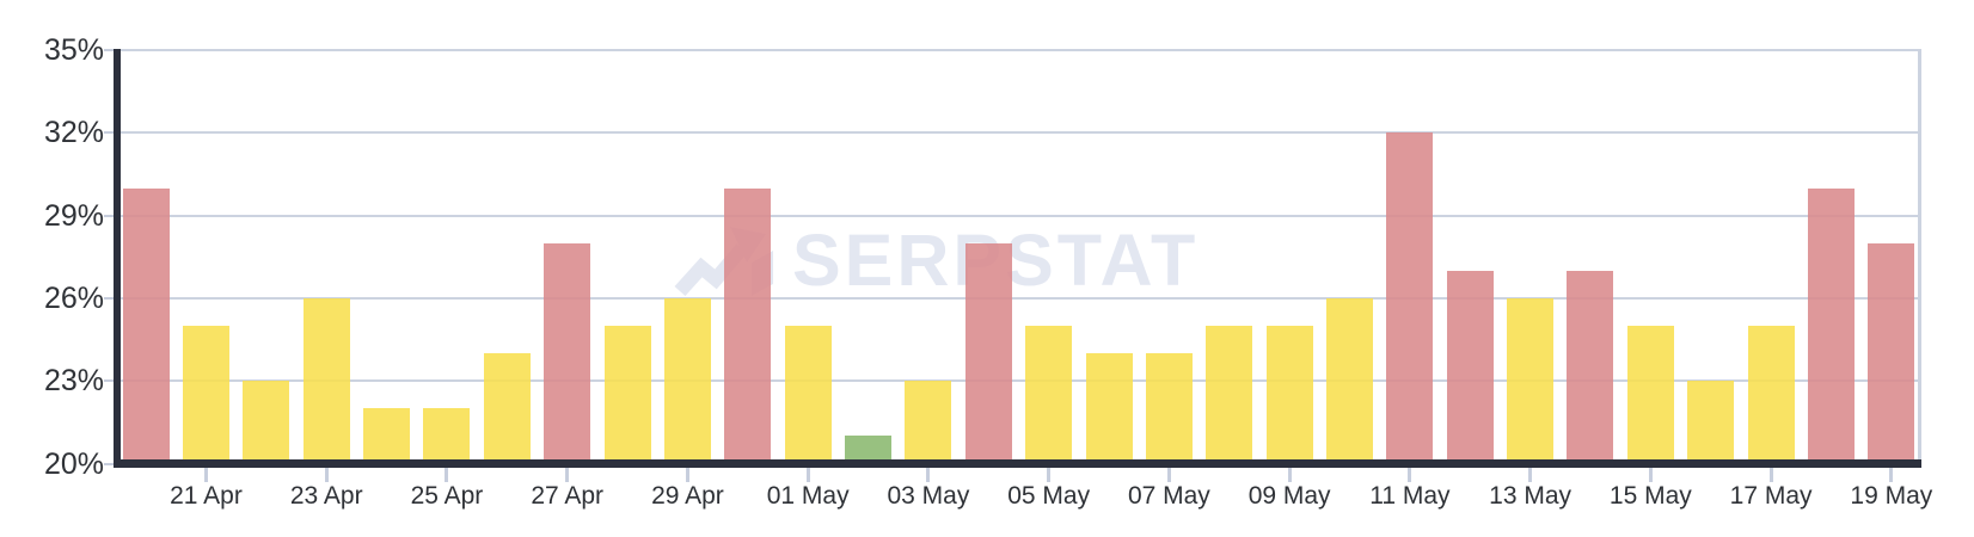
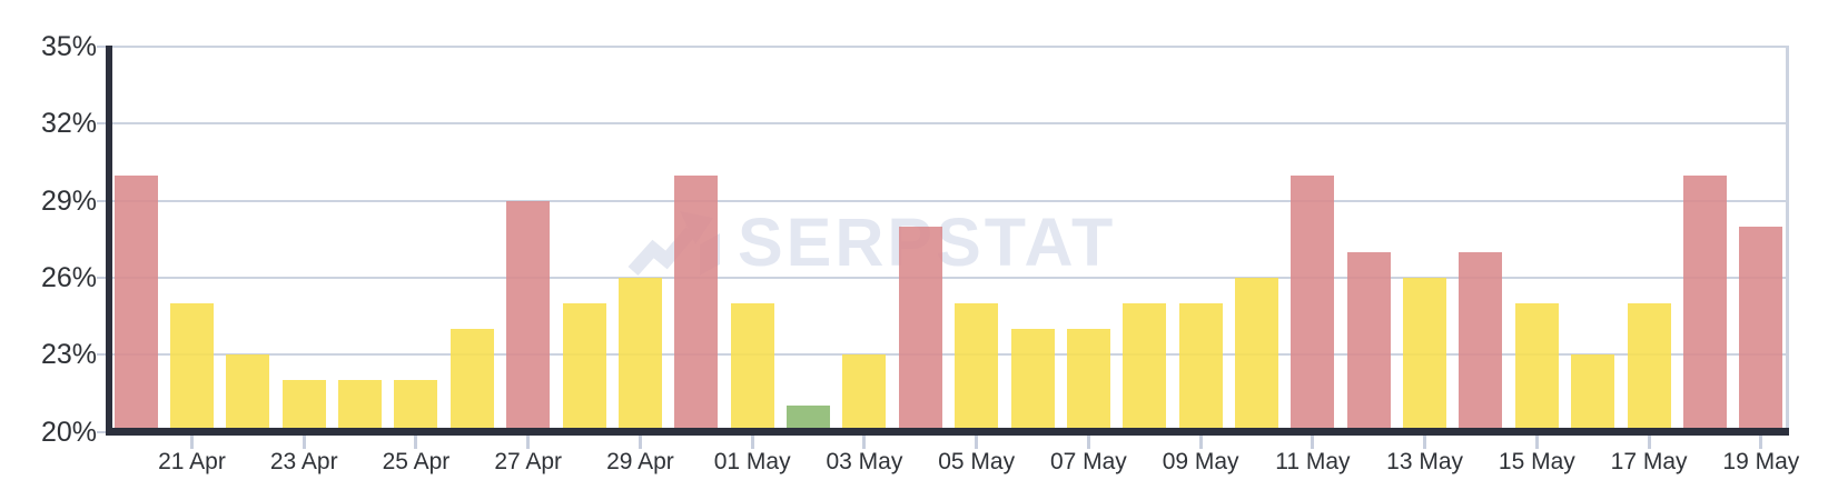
23 Apr: 26% -> 22%
27 Apr: 28% -> 29%
11 May: 32% -> 30%
